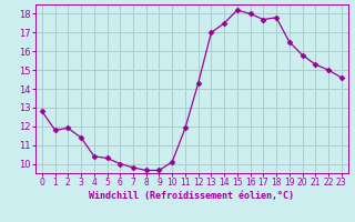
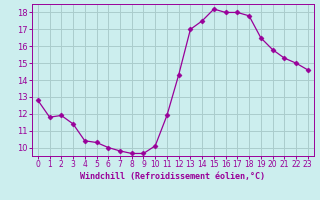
17: 17.7 -> 18.0
